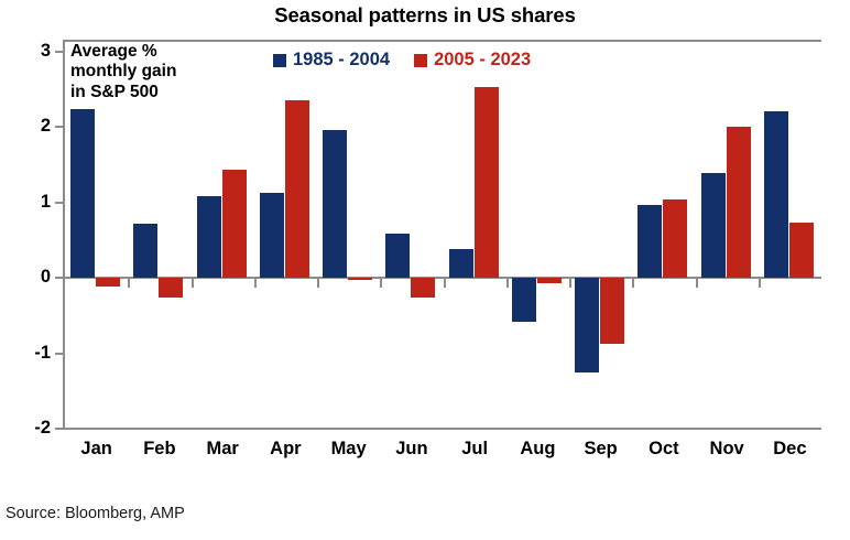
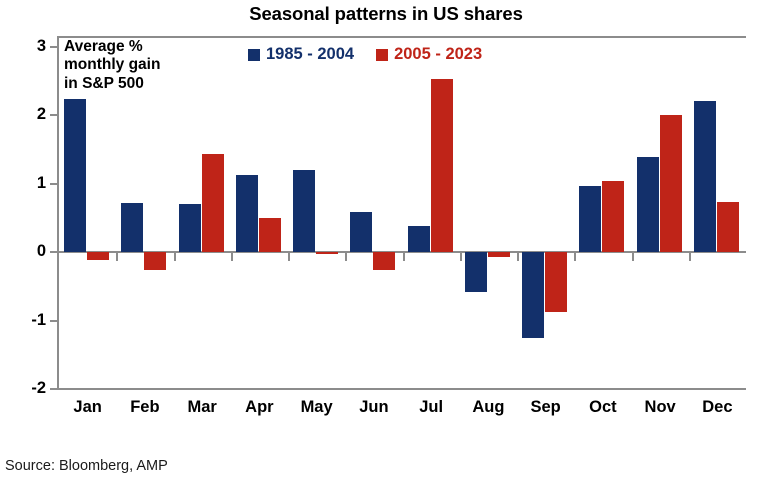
1985 - 2004/Mar: 1.1 -> 0.7
2005 - 2023/Apr: 2.4 -> 0.5
1985 - 2004/May: 1.9 -> 1.2
